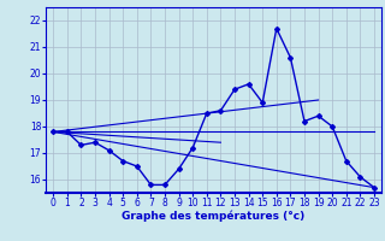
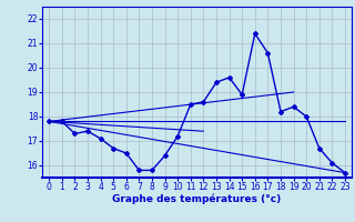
16: 21.7 -> 21.4
